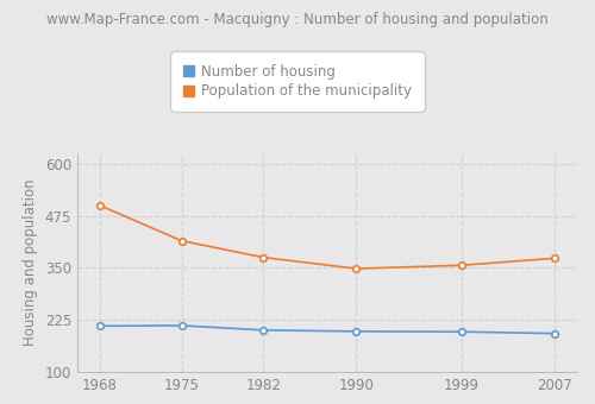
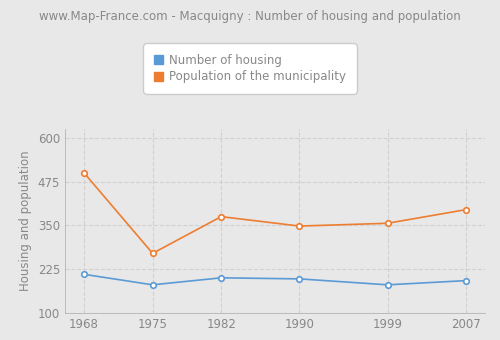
Number of housing/1975: 211 -> 180
Population of the municipality/1975: 415 -> 270
Number of housing/1999: 196 -> 180
Population of the municipality/2007: 373 -> 395
